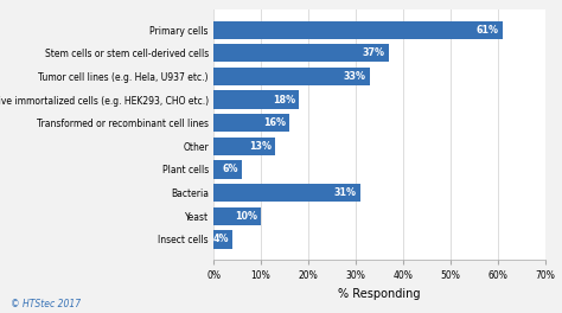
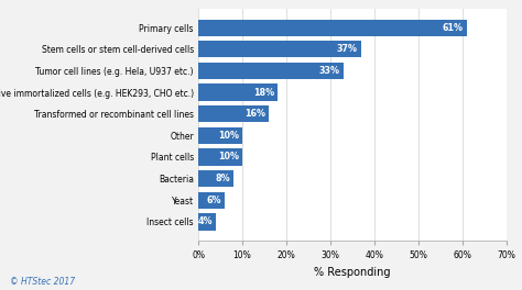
Other: 13% -> 10%
Plant cells: 6% -> 10%
Bacteria: 31% -> 8%
Yeast: 10% -> 6%
